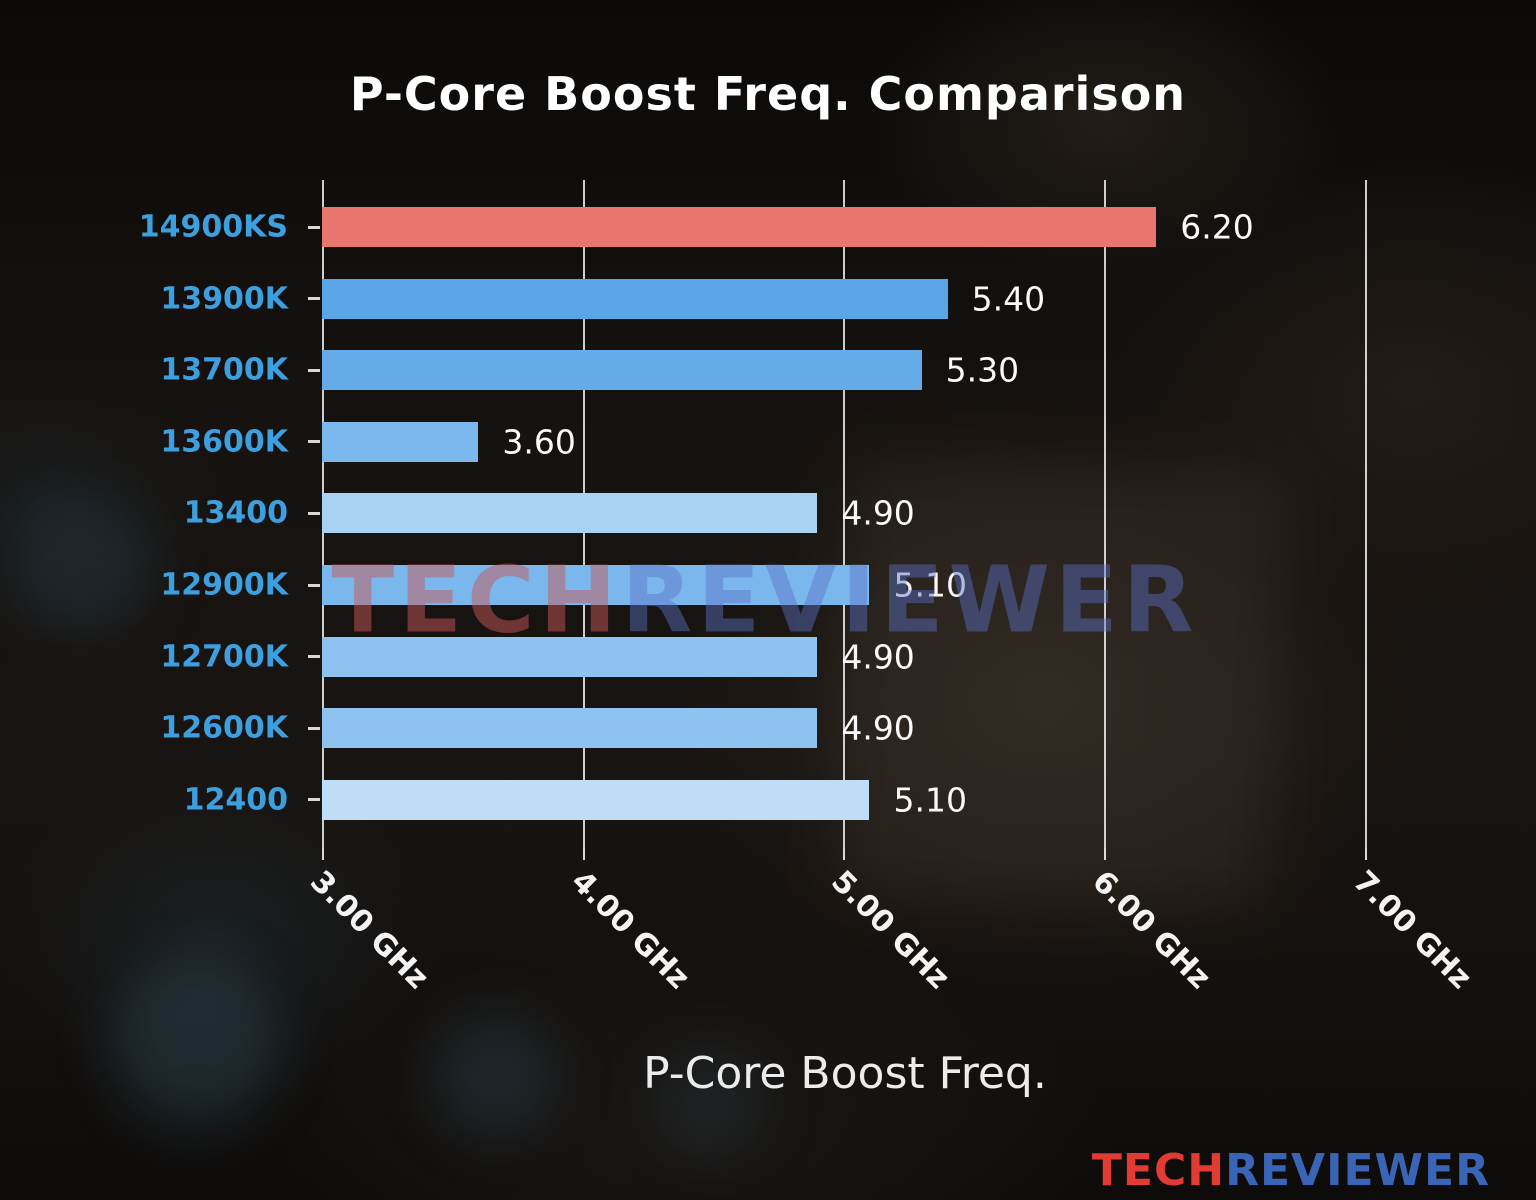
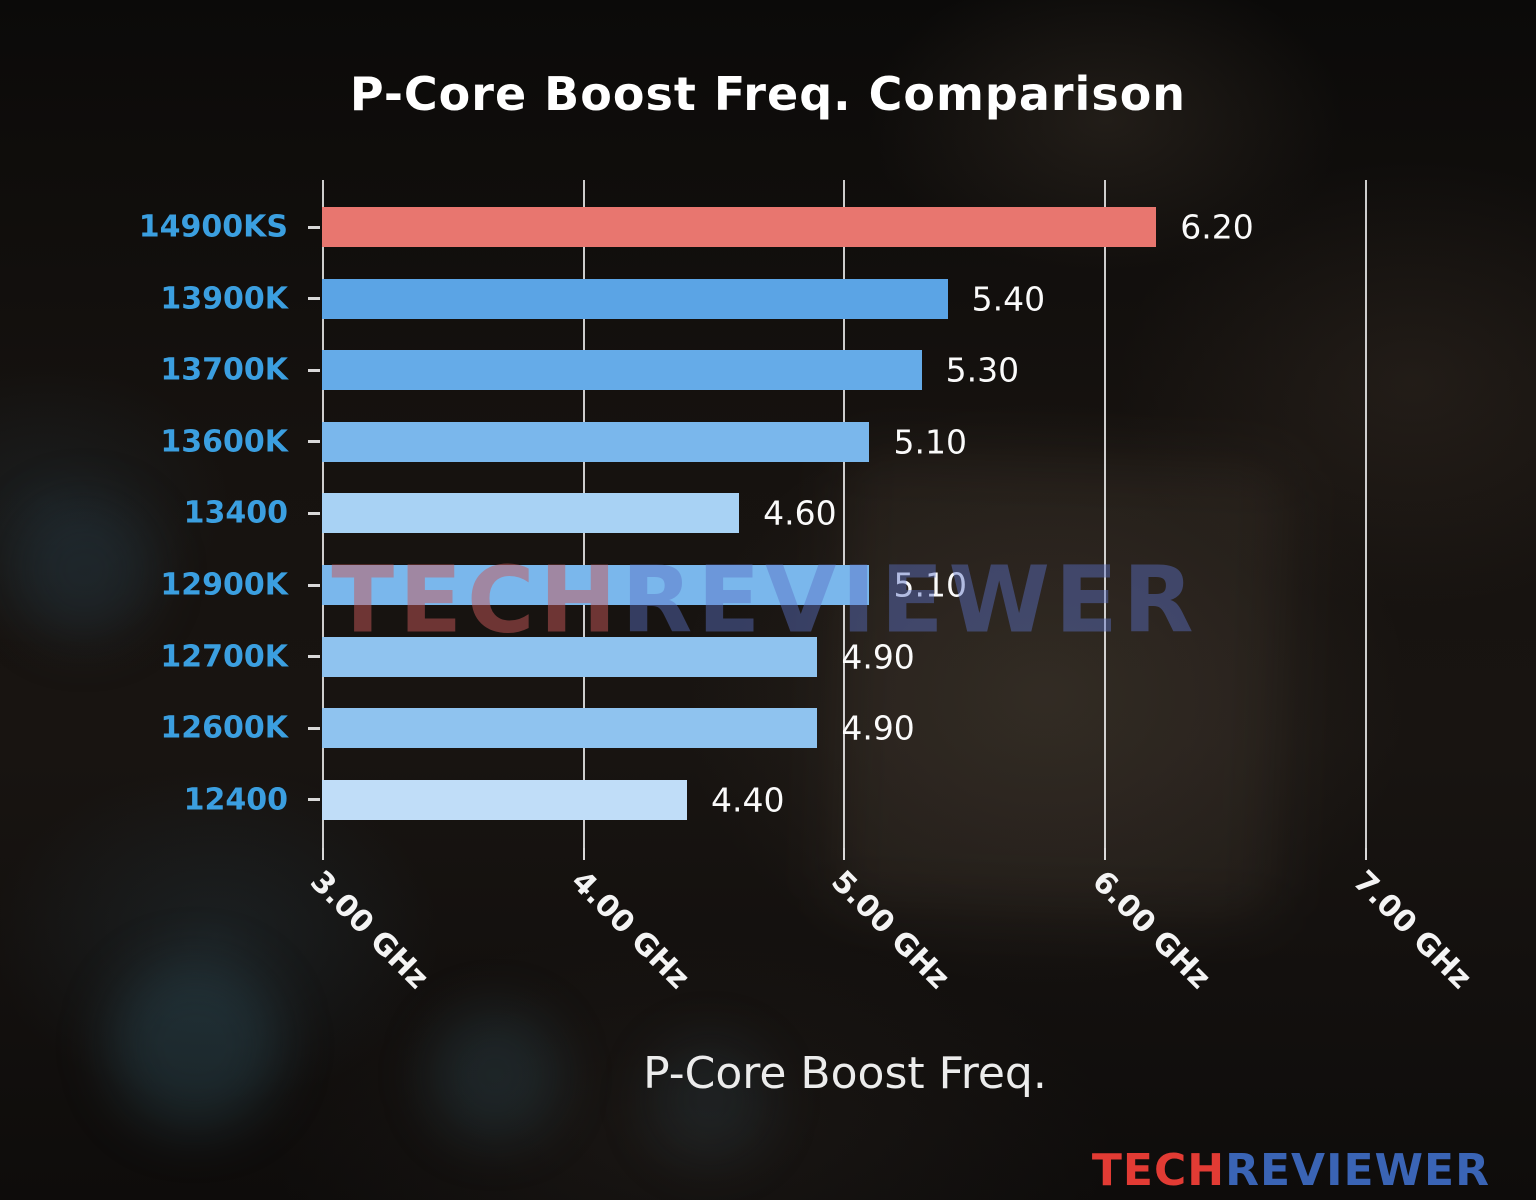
13600K: 3.60 -> 5.10
13400: 4.90 -> 4.60
12400: 5.10 -> 4.40
